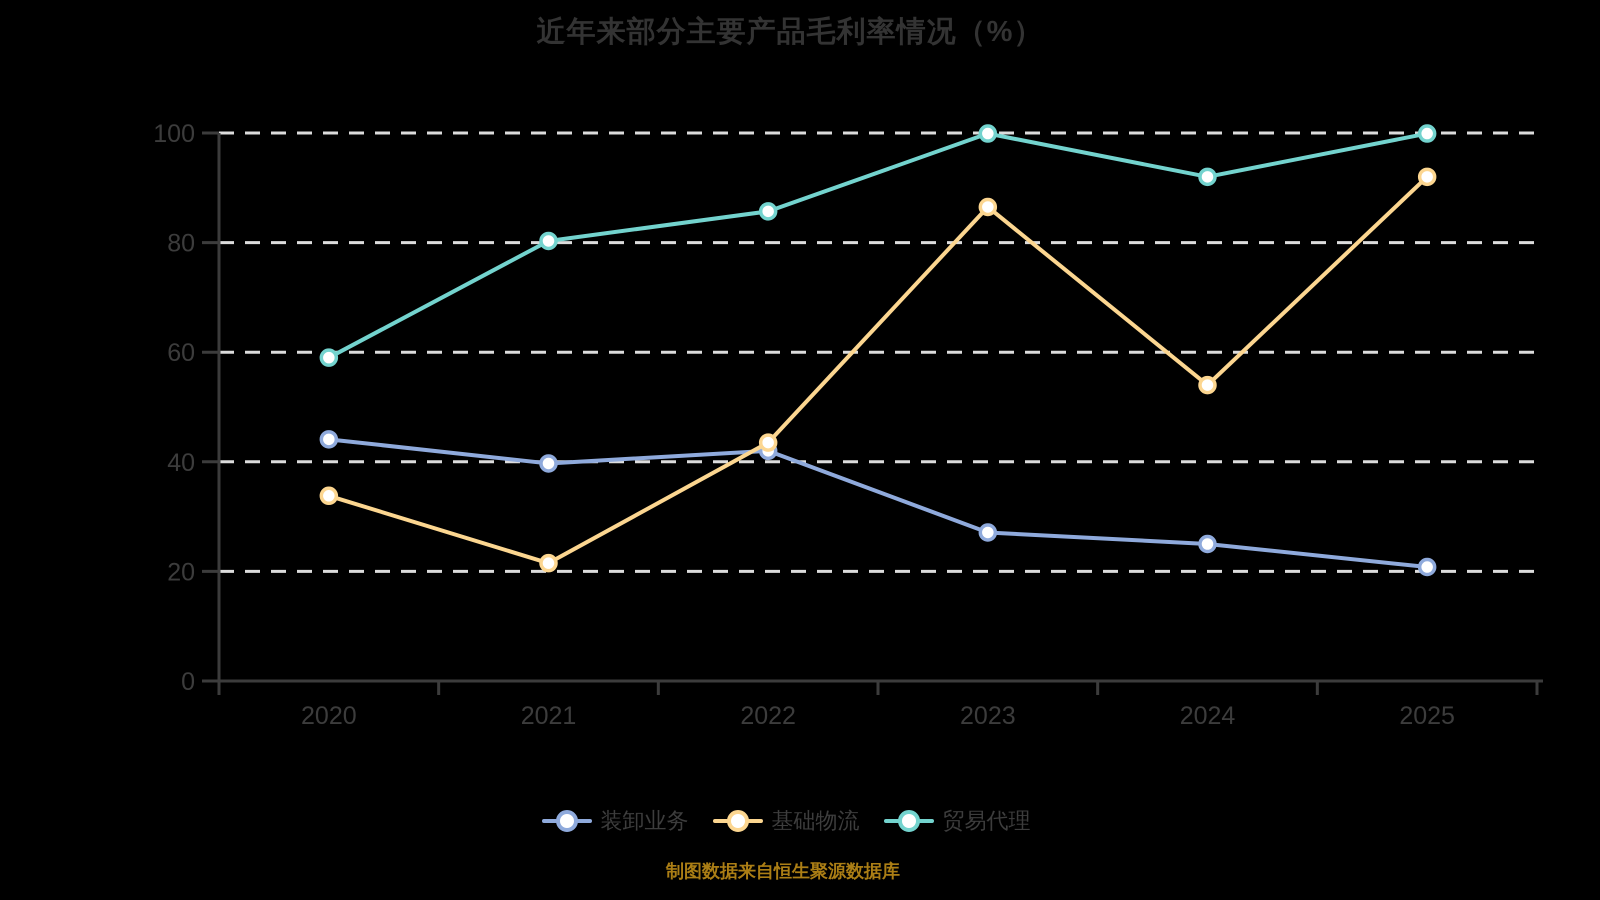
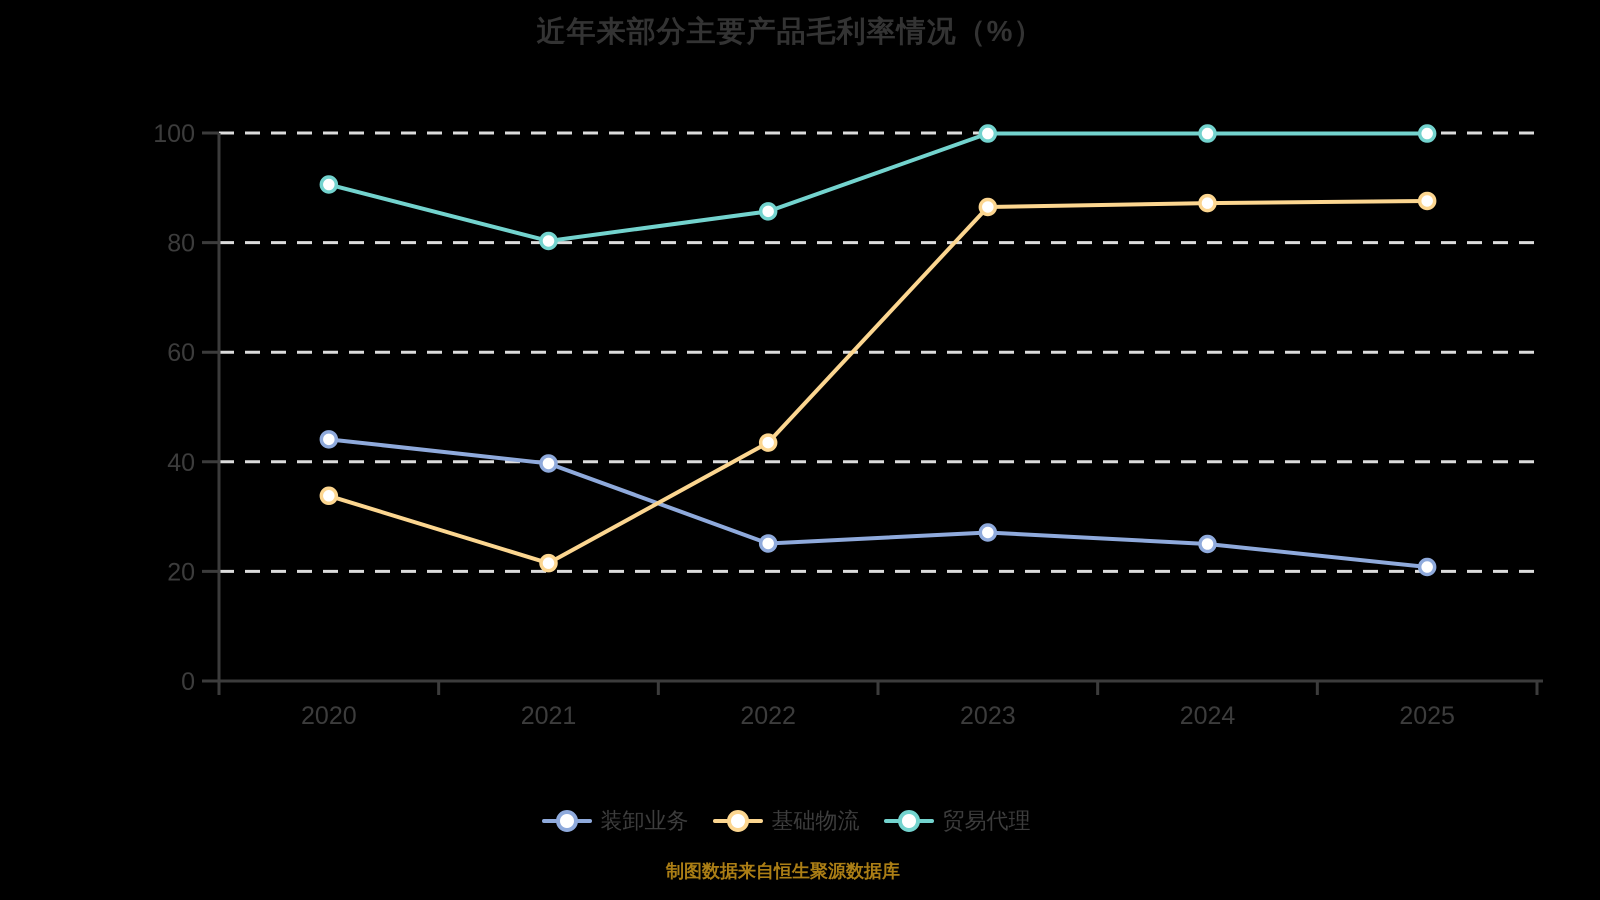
贸易代理/2020: 59 -> 91
装卸业务/2022: 42 -> 25
基础物流/2024: 54 -> 87
贸易代理/2024: 92 -> 100
基础物流/2025: 92 -> 88
